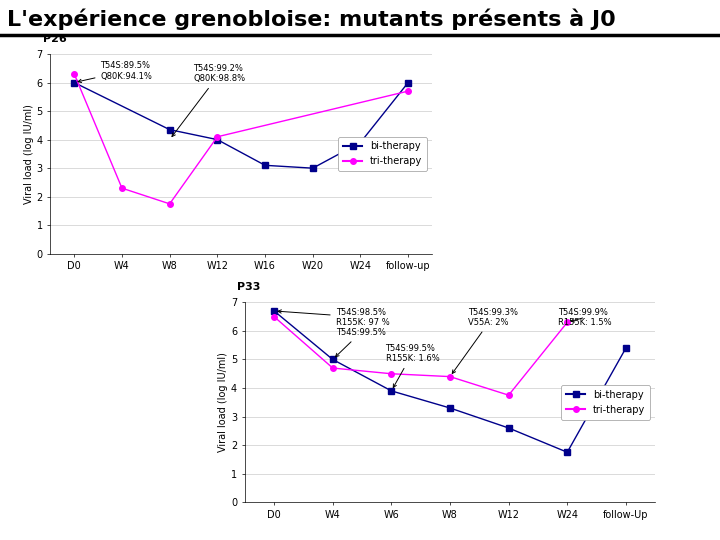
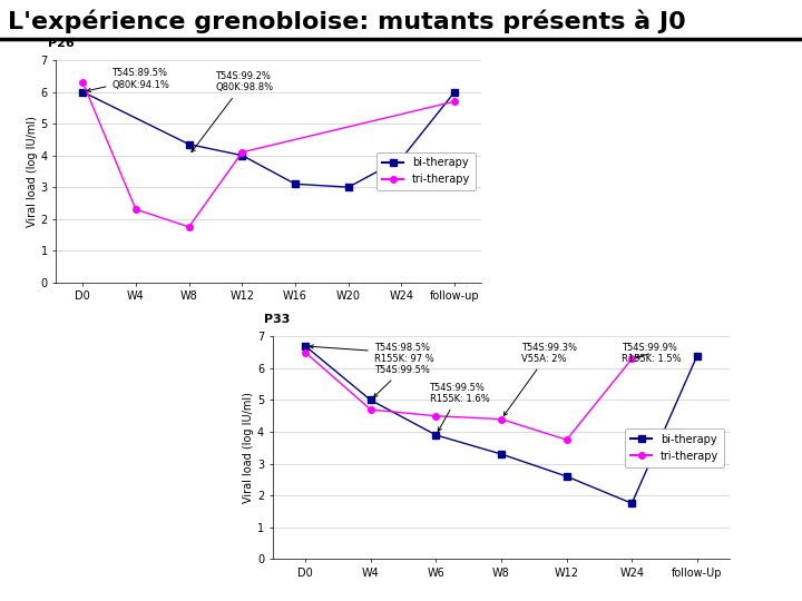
bi-therapy/follow-Up: 5.40 -> 6.40
